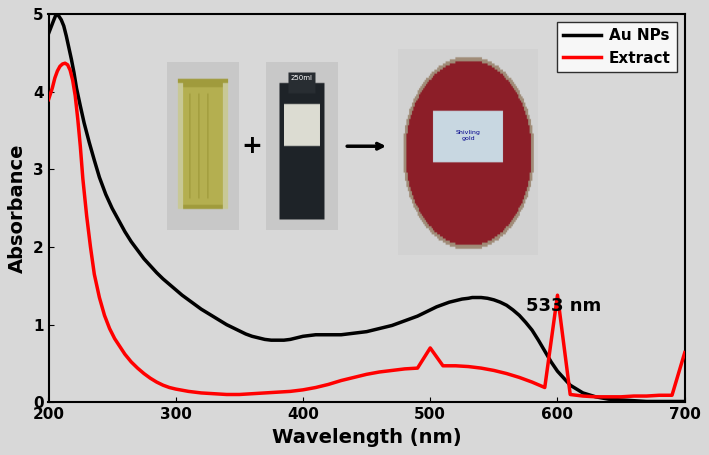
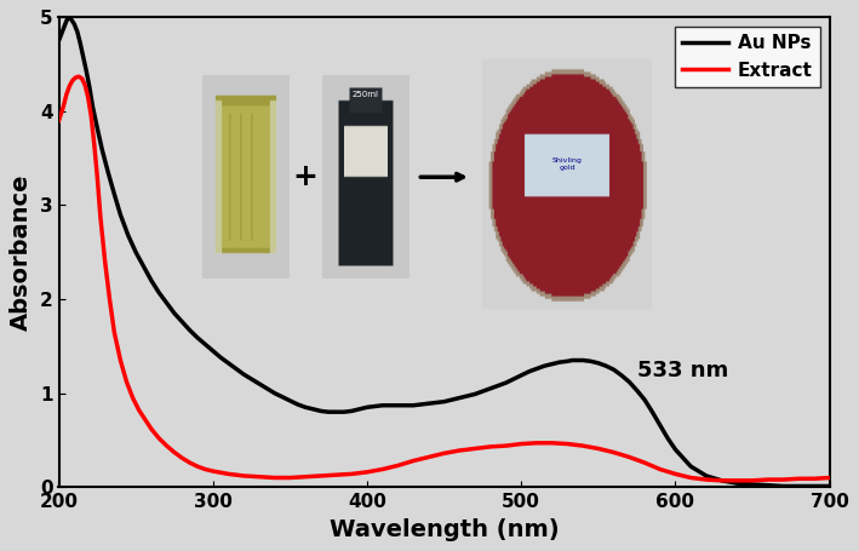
Extract/500: 0.70 -> 0.46
Extract/600: 1.38 -> 0.14
Extract/700: 0.64 -> 0.10
